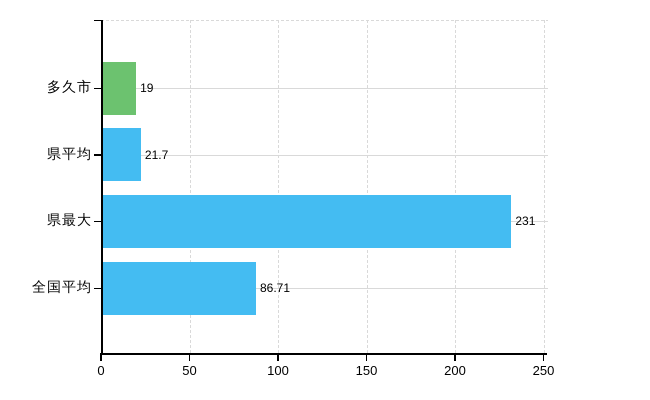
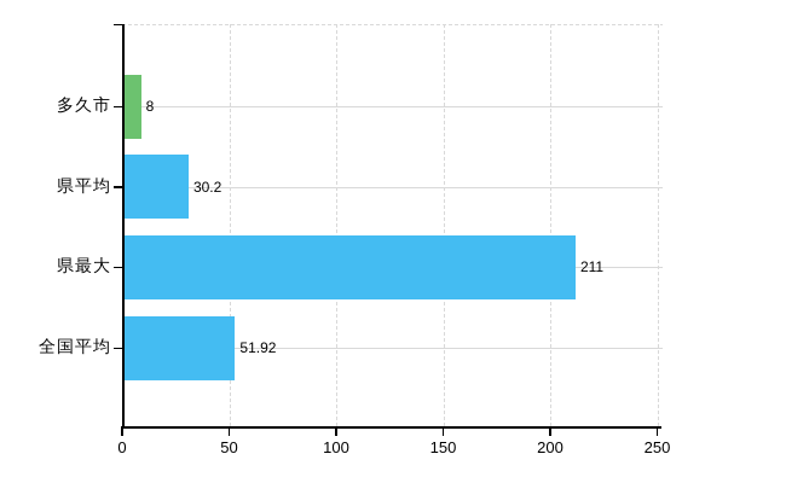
多久市: 19 -> 8
県平均: 21.7 -> 30.2
県最大: 231 -> 211
全国平均: 86.71 -> 51.92
